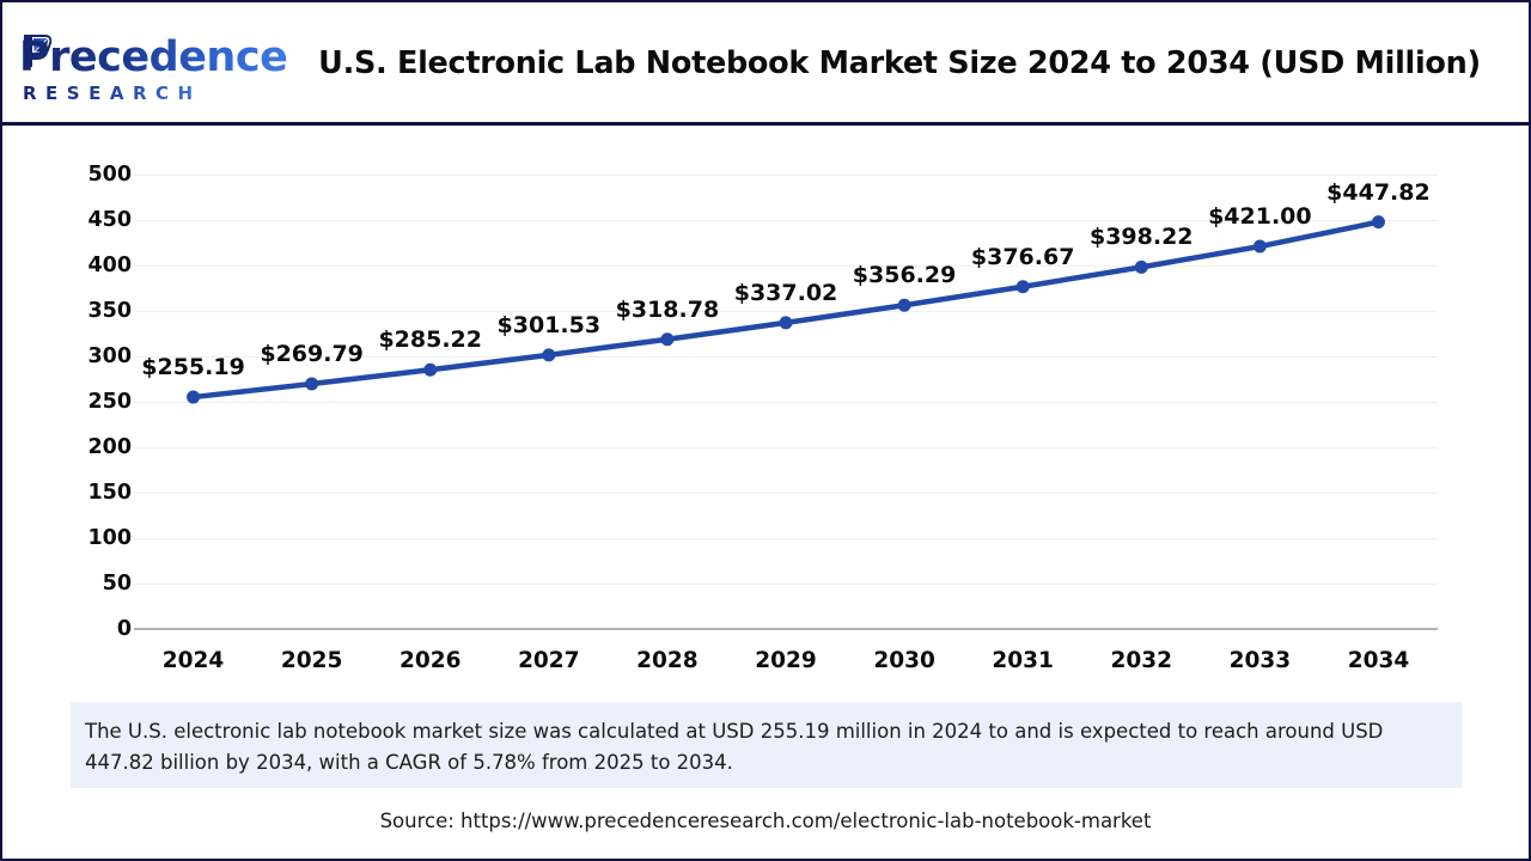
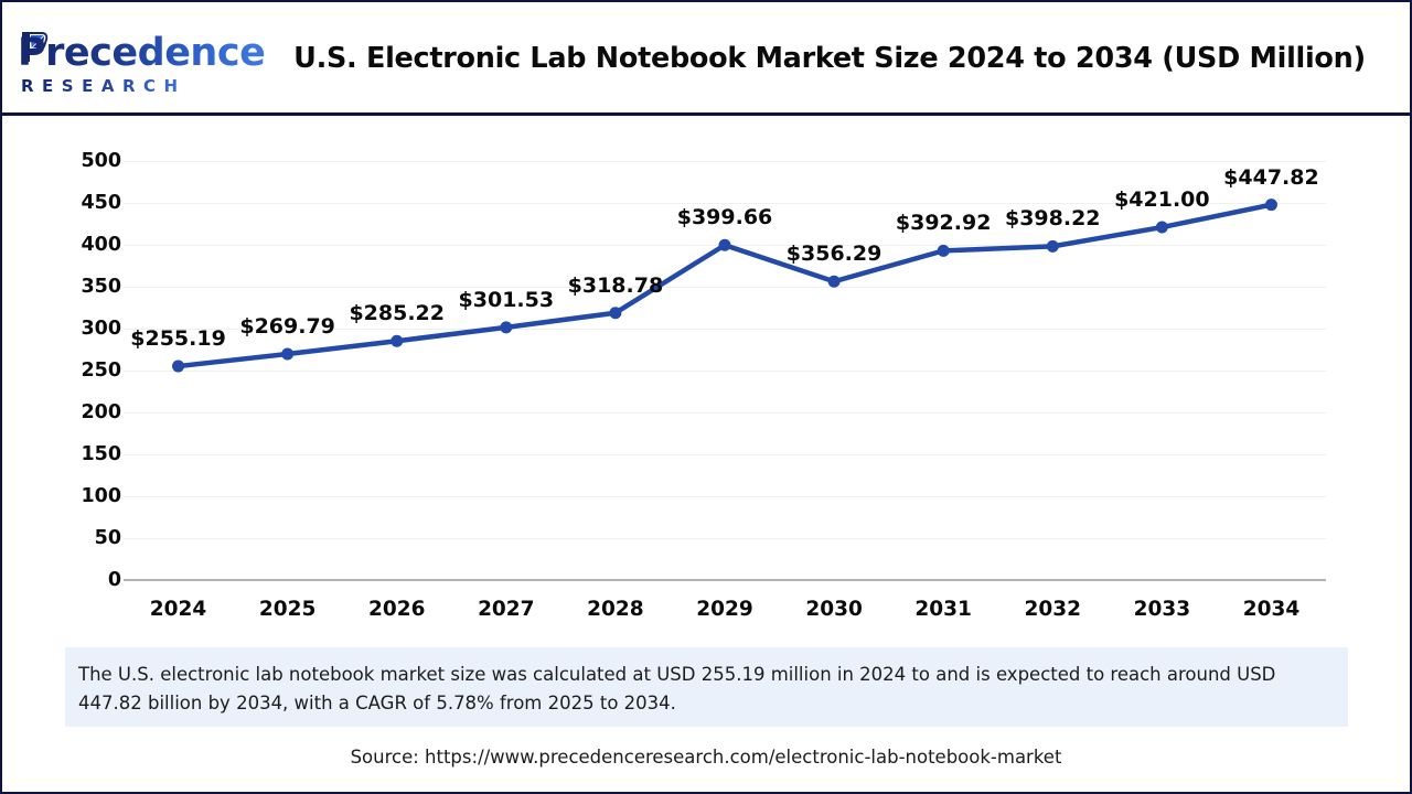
2029: $337.02 -> $399.66
2031: $376.67 -> $392.92
